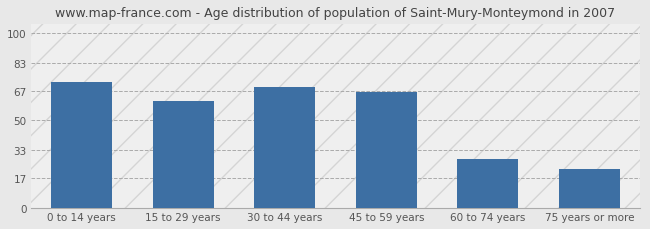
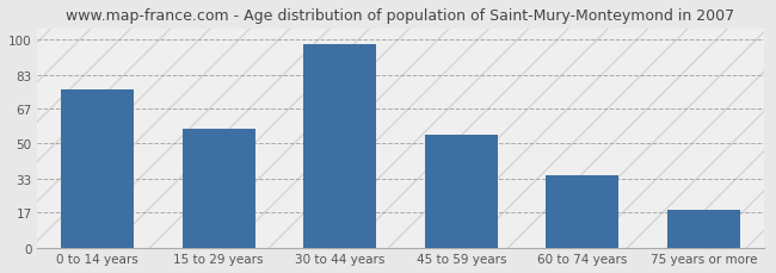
0 to 14 years: 72 -> 76
15 to 29 years: 61 -> 57
30 to 44 years: 69 -> 98
45 to 59 years: 66 -> 54
60 to 74 years: 28 -> 35
75 years or more: 22 -> 18
